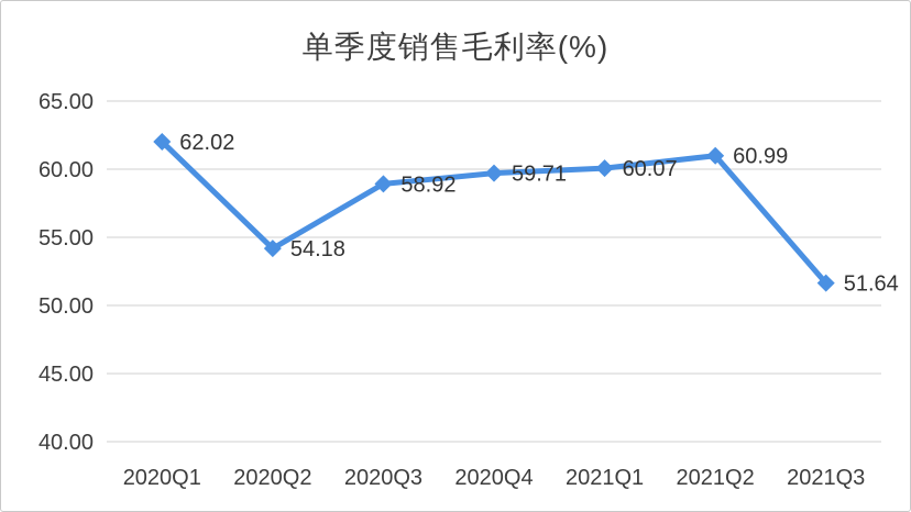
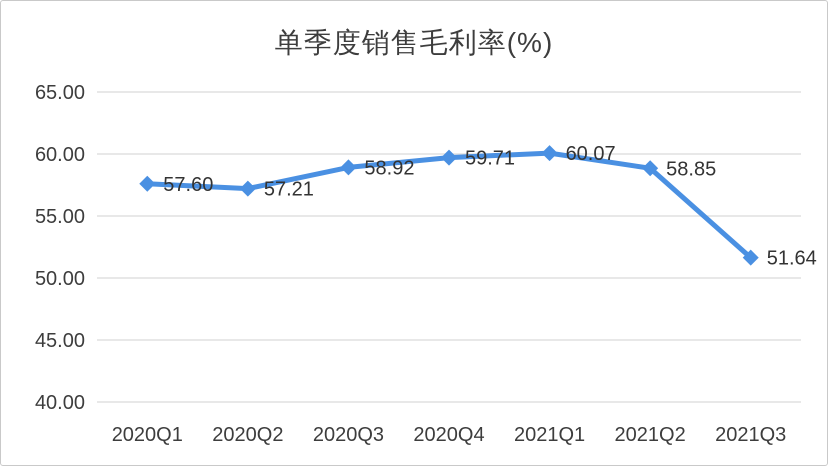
2020Q1: 62.02 -> 57.60
2020Q2: 54.18 -> 57.21
2021Q2: 60.99 -> 58.85
